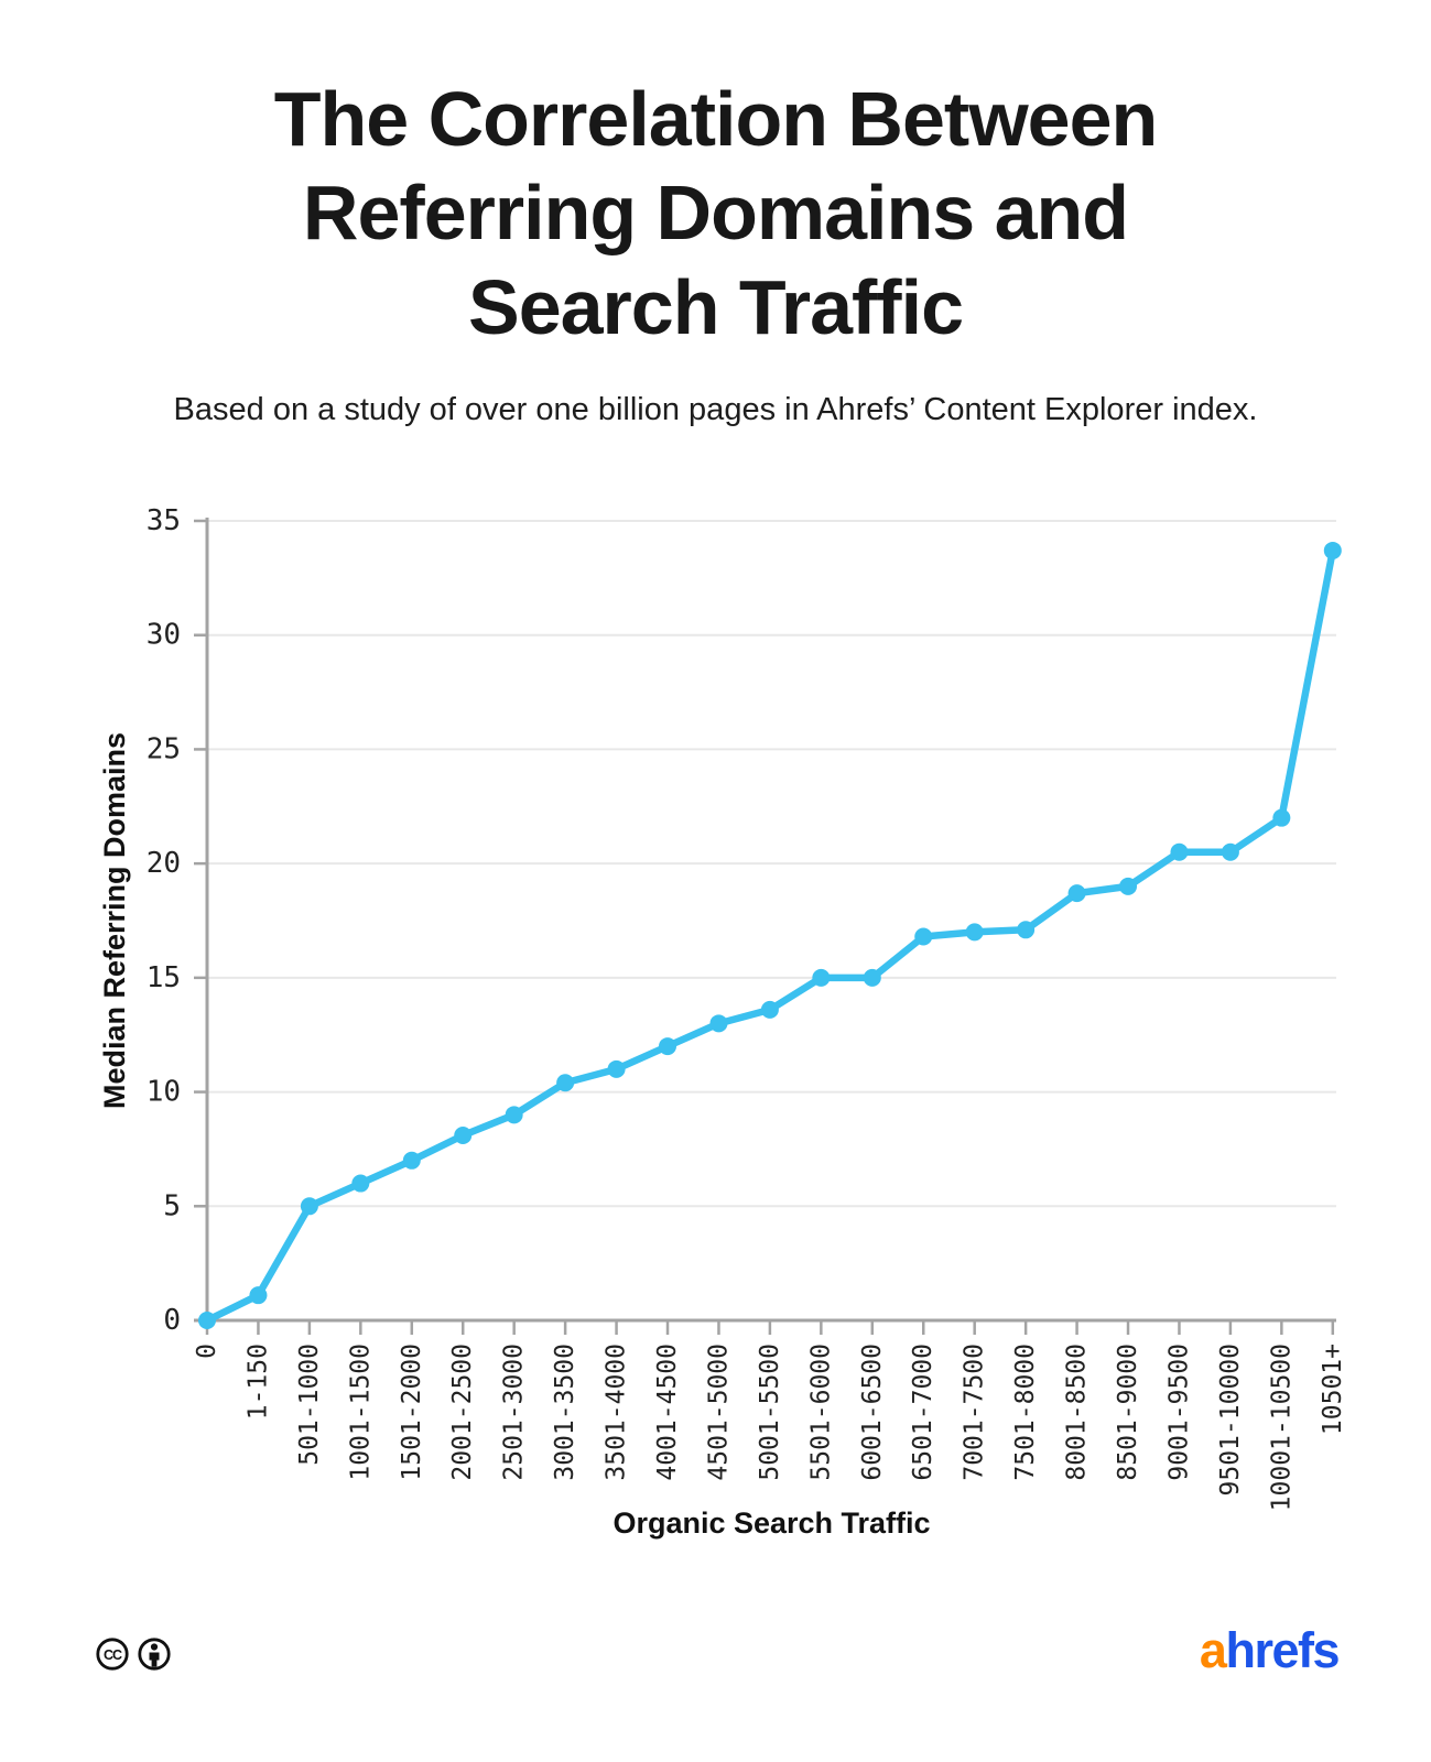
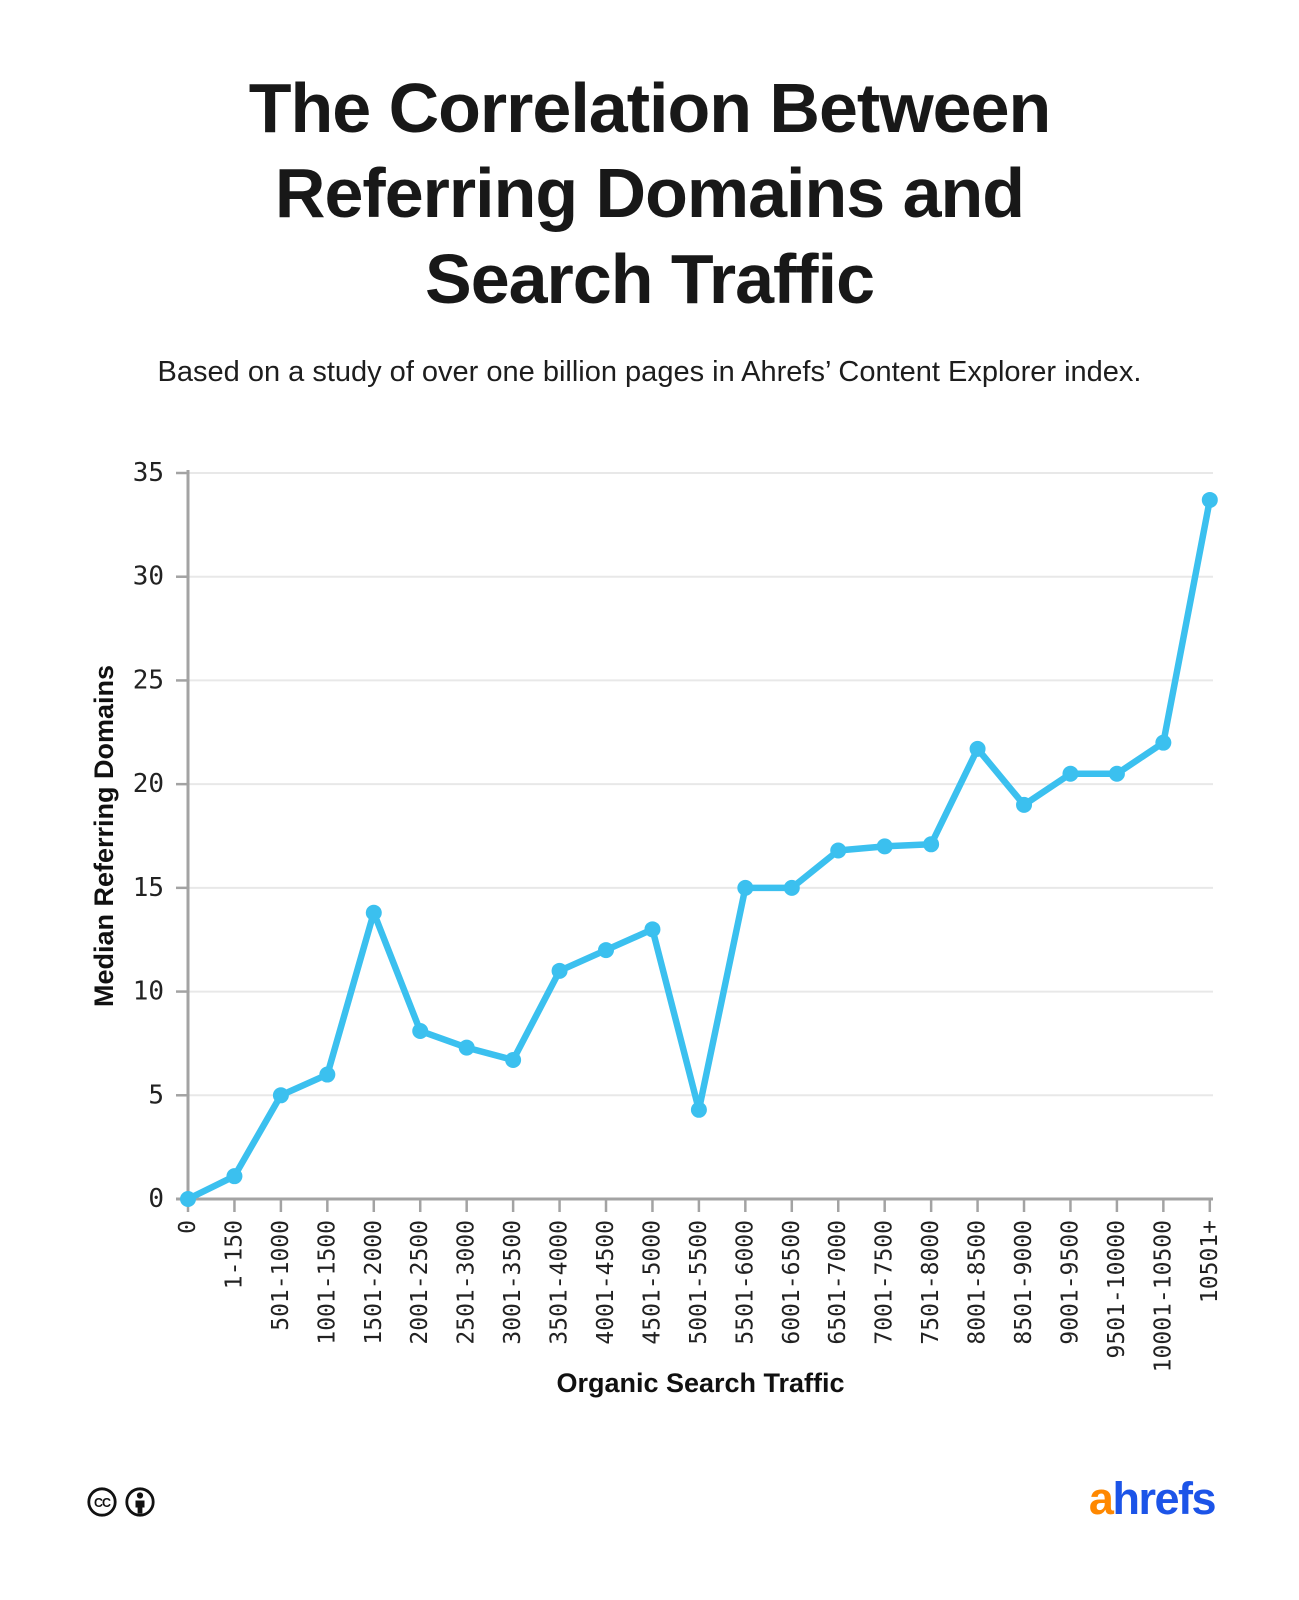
1501-2000: 7.0 -> 13.8
2501-3000: 9.0 -> 7.3
3001-3500: 10.4 -> 6.7
5001-5500: 13.6 -> 4.3
8001-8500: 18.7 -> 21.7
